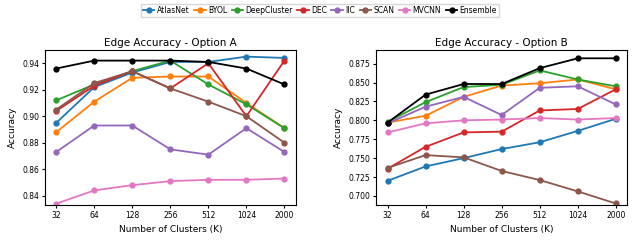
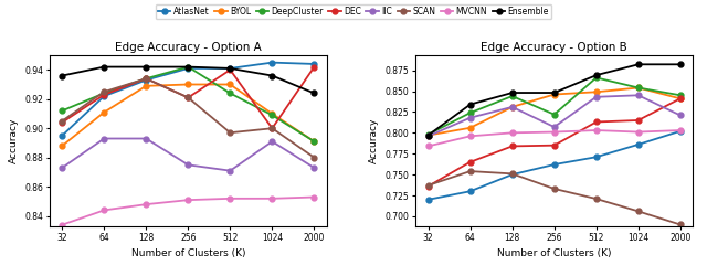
Edge Accuracy - Option A/SCAN/512: 0.911 -> 0.897
Edge Accuracy - Option B/AtlasNet/64: 0.739 -> 0.730
Edge Accuracy - Option B/DeepCluster/256: 0.847 -> 0.822
